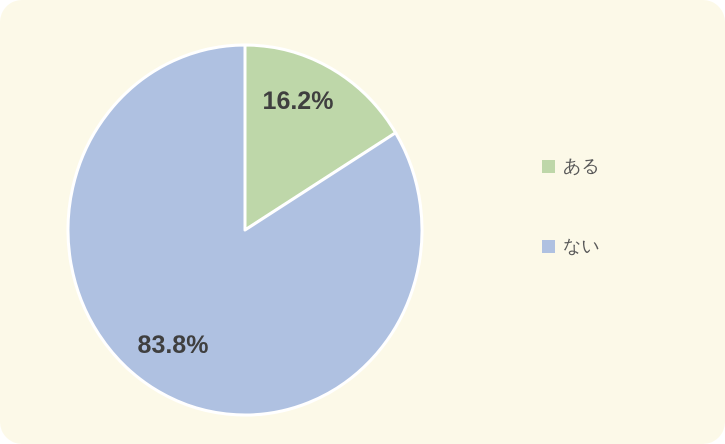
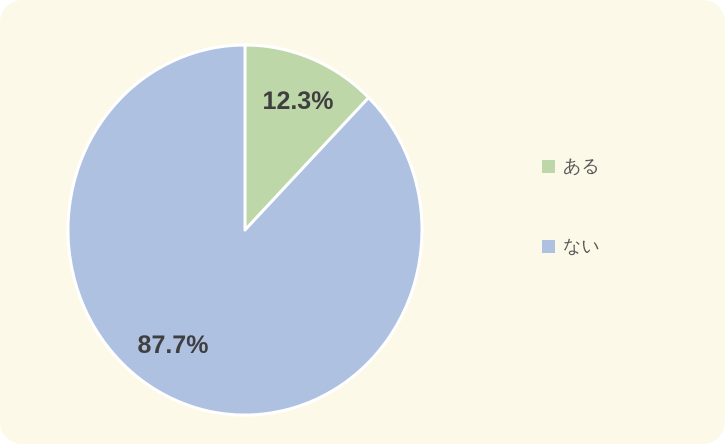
ある: 16.2% -> 12.3%
ない: 83.8% -> 87.7%
